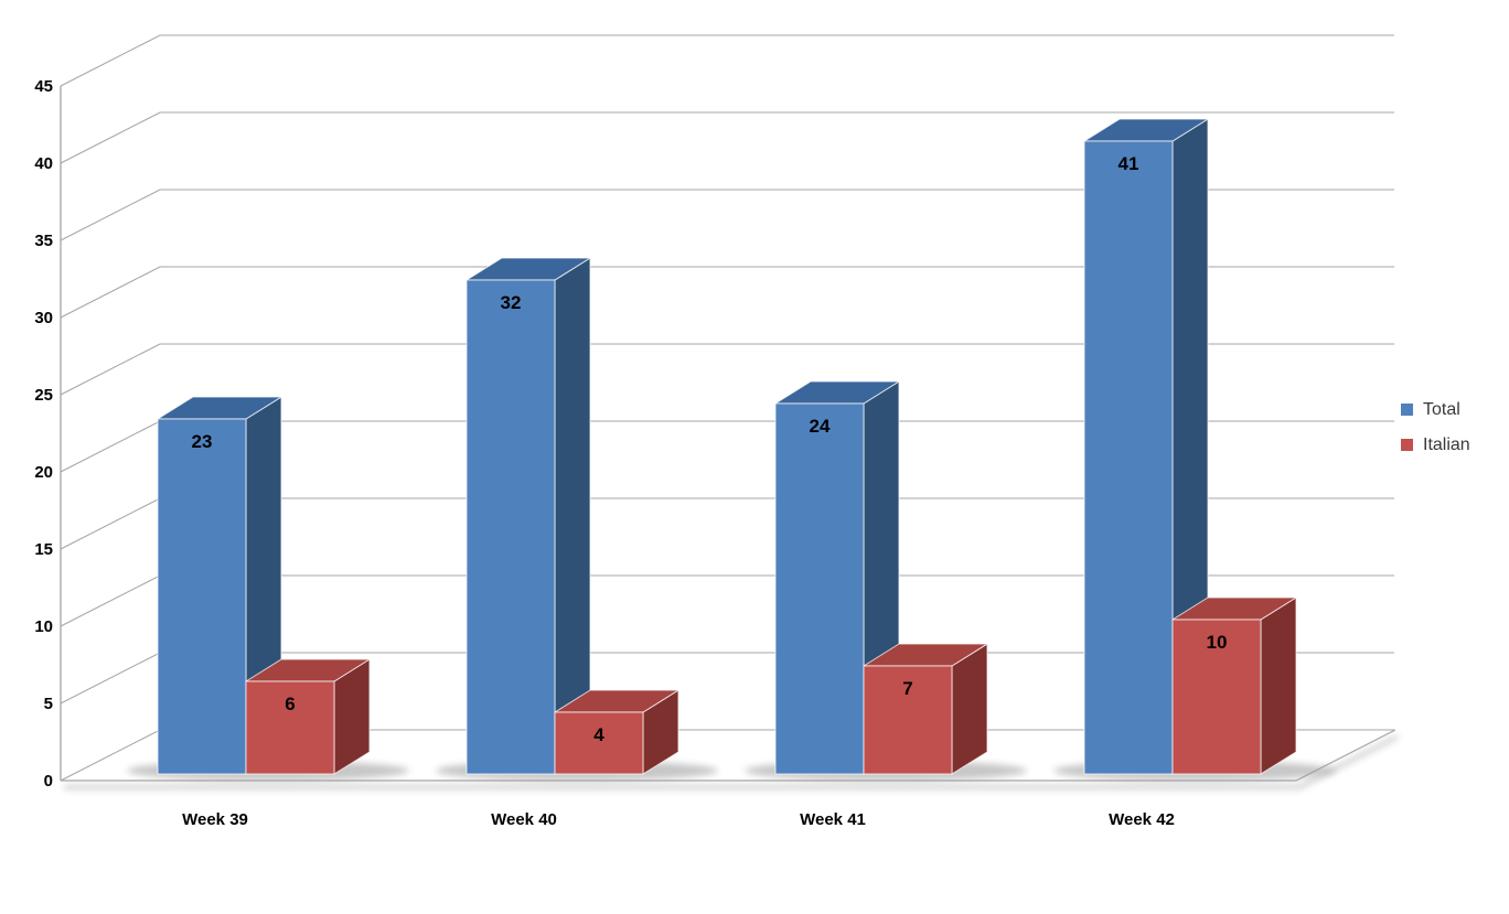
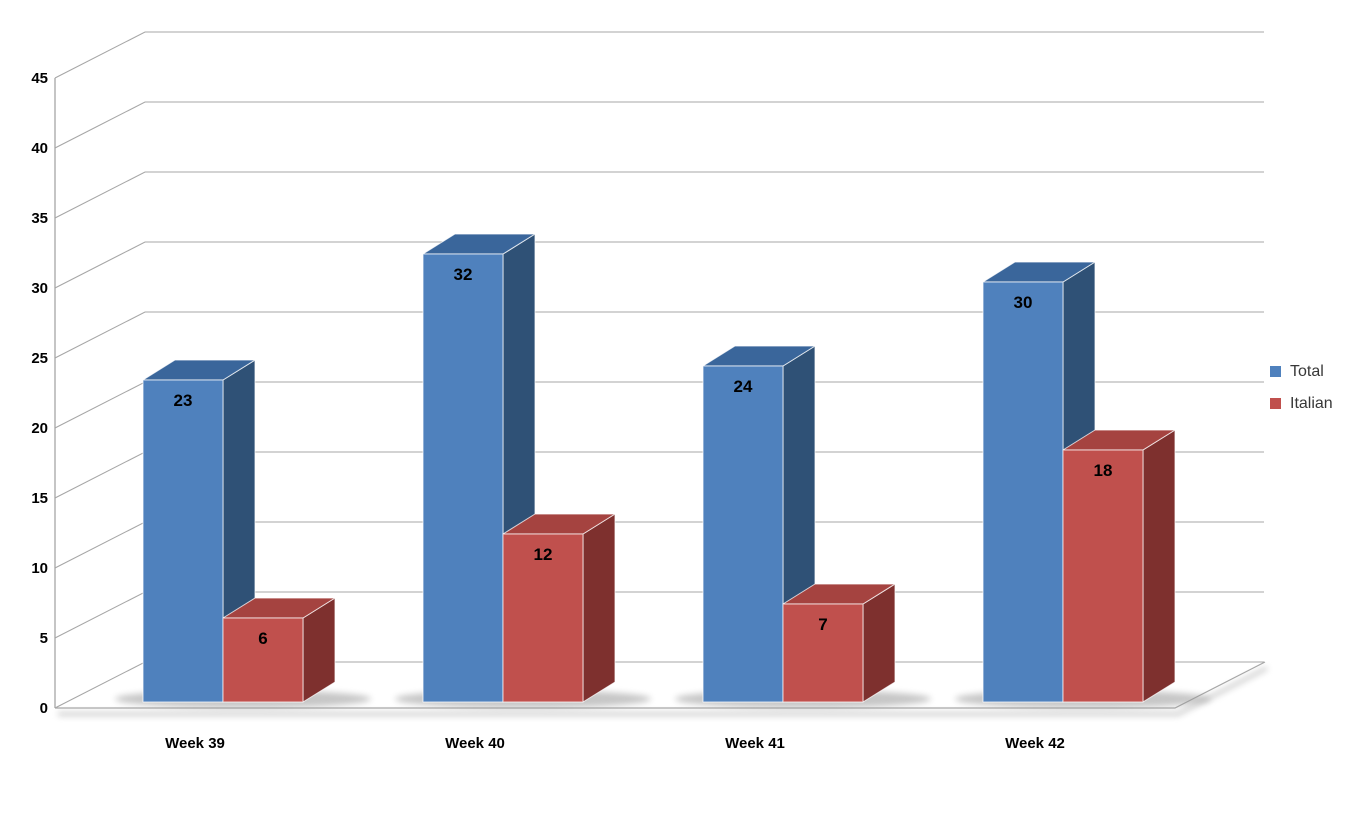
Italian/Week 40: 4 -> 12
Total/Week 42: 41 -> 30
Italian/Week 42: 10 -> 18
